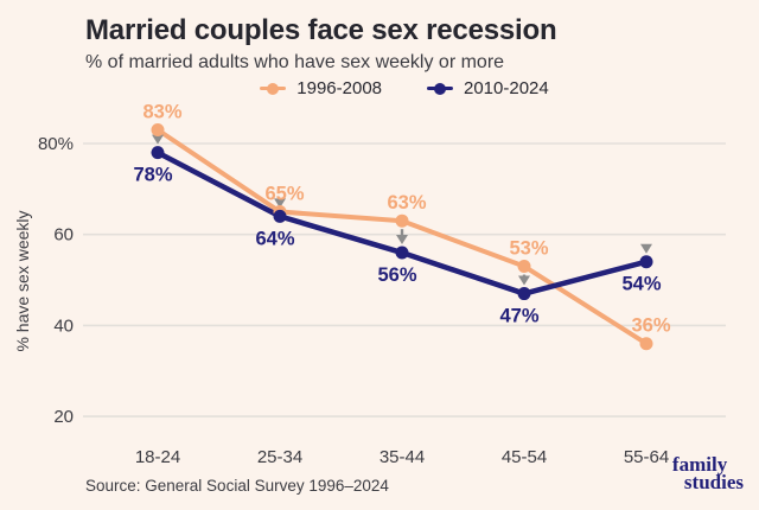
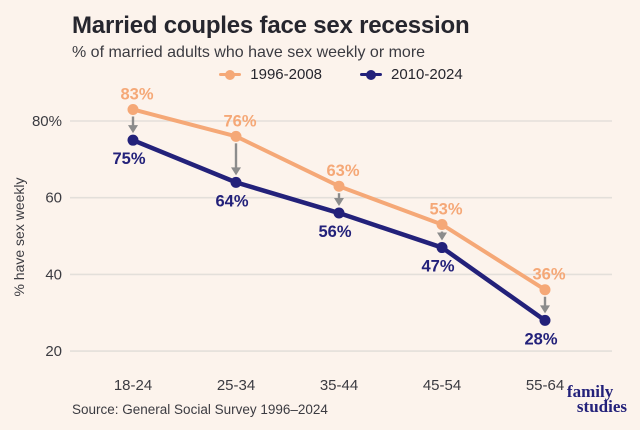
2010-2024/18-24: 78% -> 75%
1996-2008/25-34: 65% -> 76%
2010-2024/55-64: 54% -> 28%
